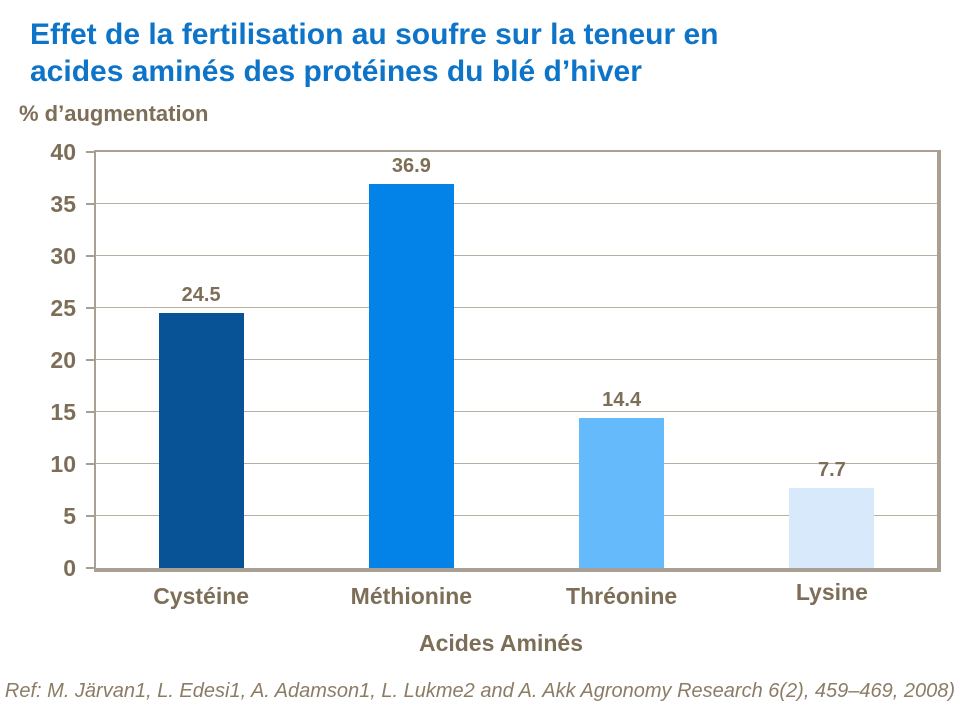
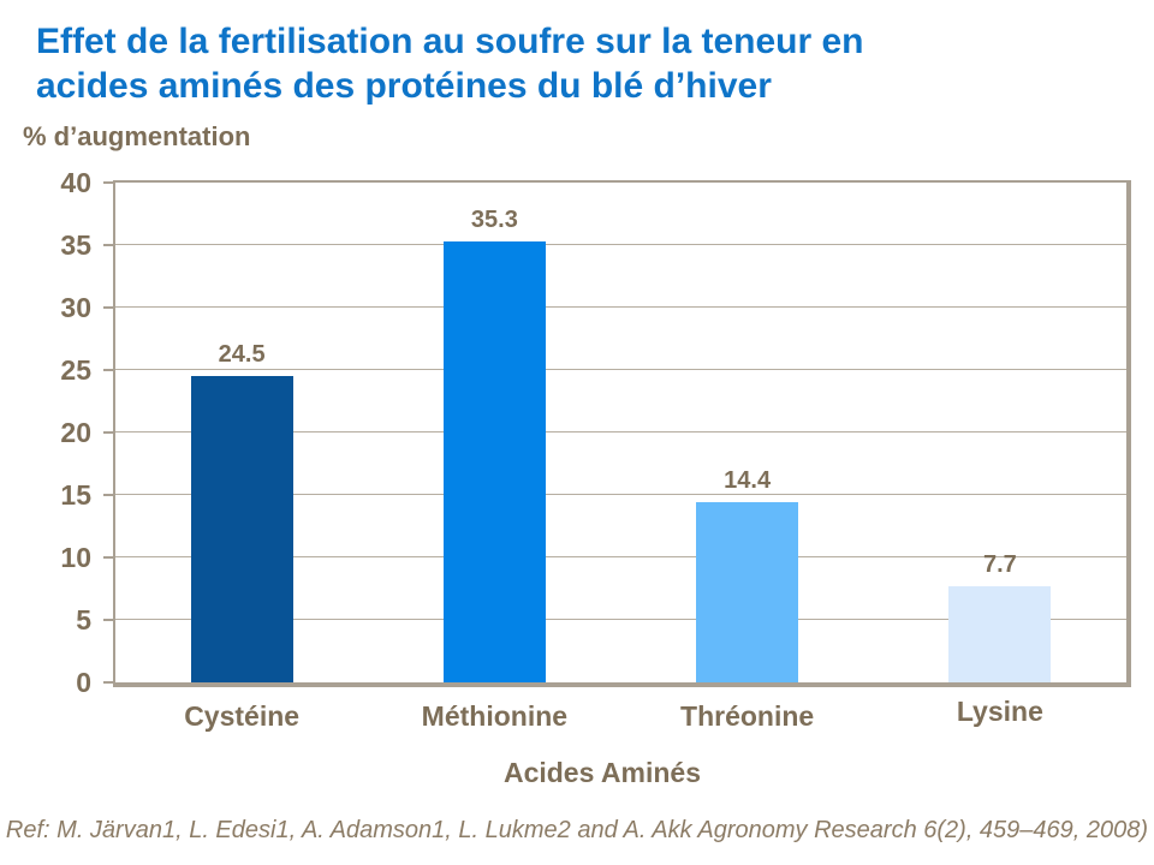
Méthionine: 36.9 -> 35.3
